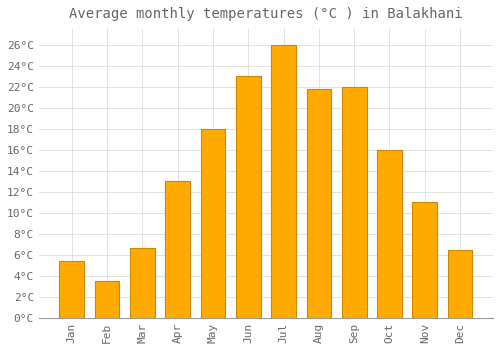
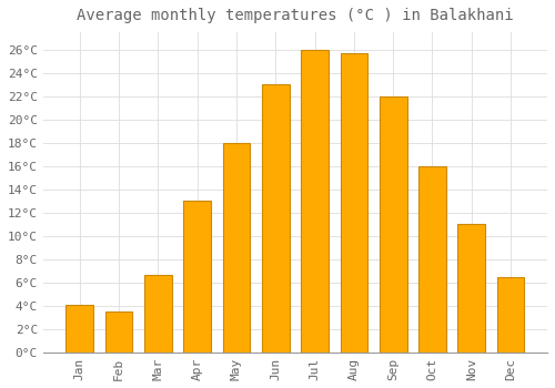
Jan: 5.4°C -> 4.1°C
Aug: 21.8°C -> 25.7°C
